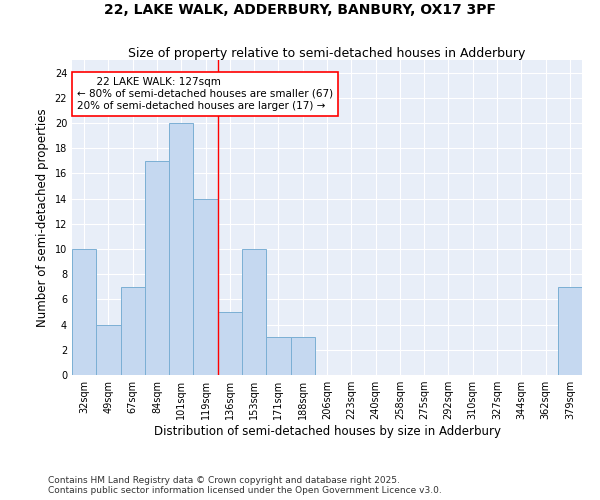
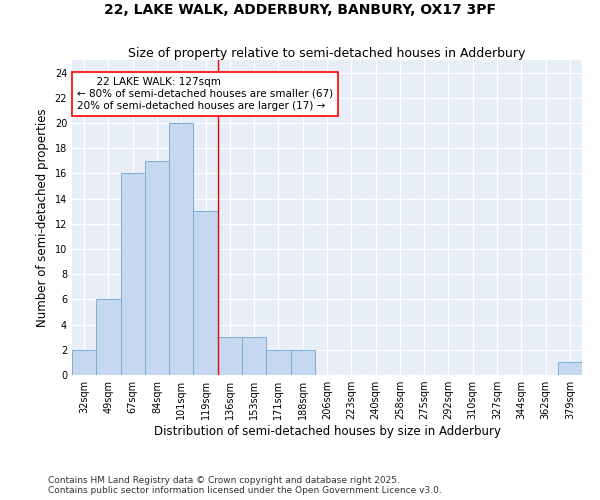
32sqm: 10 -> 2
49sqm: 4 -> 6
67sqm: 7 -> 16
119sqm: 14 -> 13
136sqm: 5 -> 3
153sqm: 10 -> 3
171sqm: 3 -> 2
188sqm: 3 -> 2
379sqm: 7 -> 1
